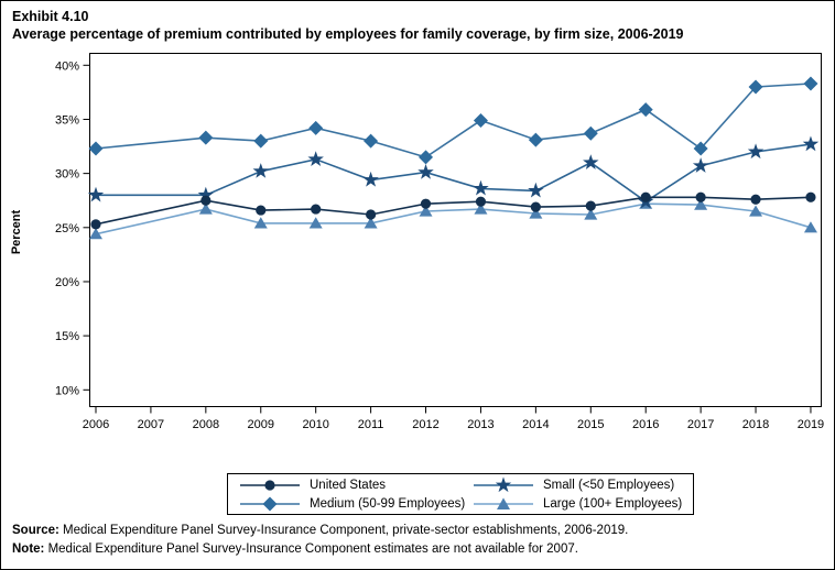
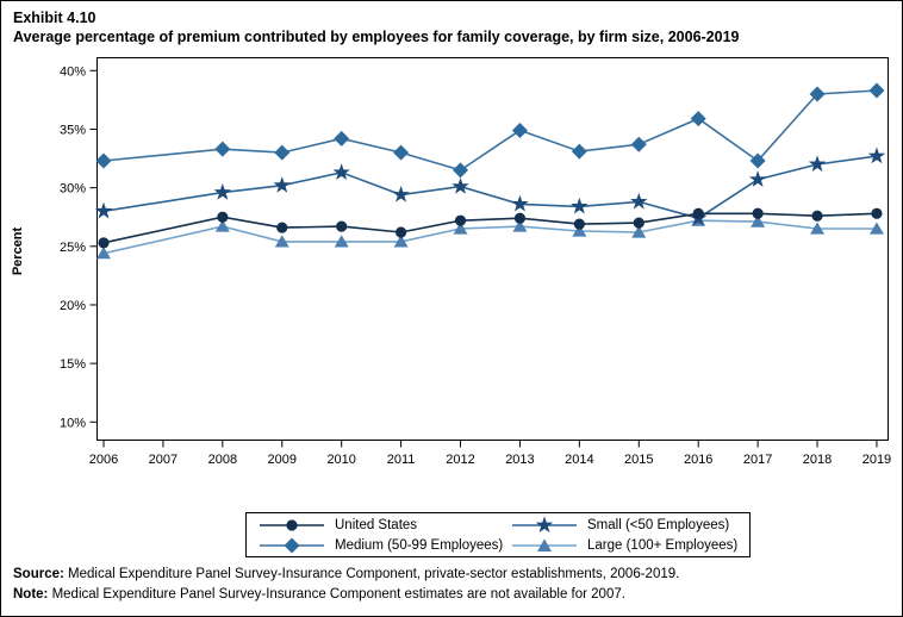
Small (<50 Employees)/2008: 28% -> 30%
Small (<50 Employees)/2015: 31% -> 29%
Large (100+ Employees)/2019: 25% -> 26%
